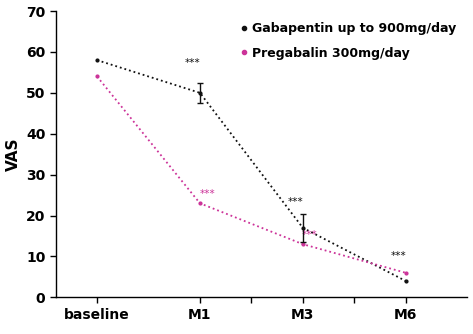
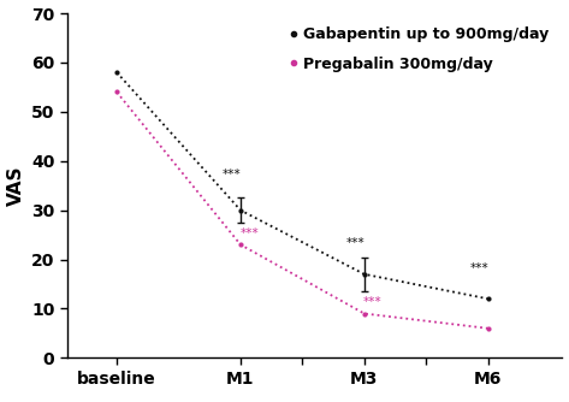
Gabapentin up to 900mg/day/M1: 50 -> 30
Pregabalin 300mg/day/M3: 13 -> 9
Gabapentin up to 900mg/day/M6: 4 -> 12
